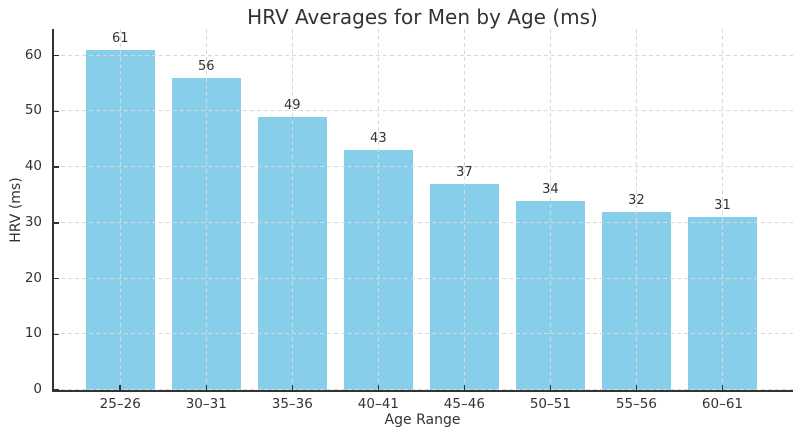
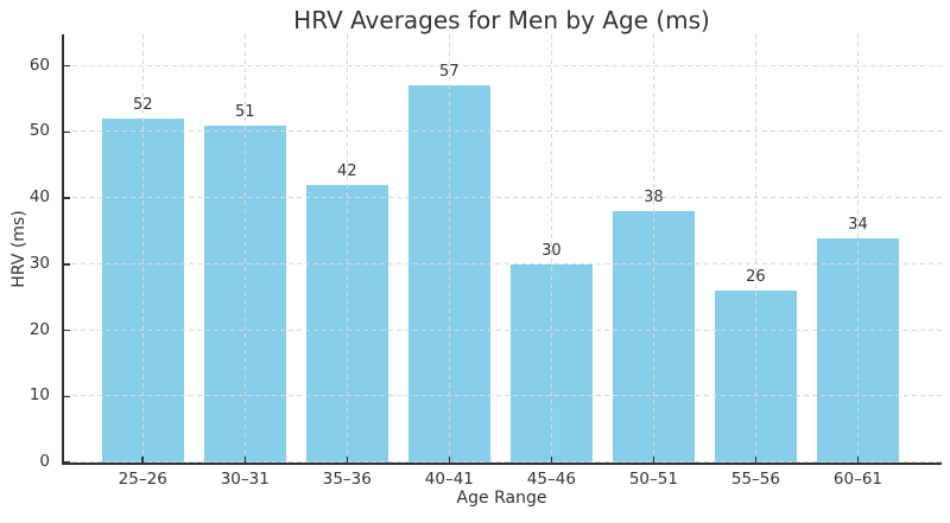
25–26: 61 -> 52
30–31: 56 -> 51
35–36: 49 -> 42
40–41: 43 -> 57
45–46: 37 -> 30
50–51: 34 -> 38
55–56: 32 -> 26
60–61: 31 -> 34
